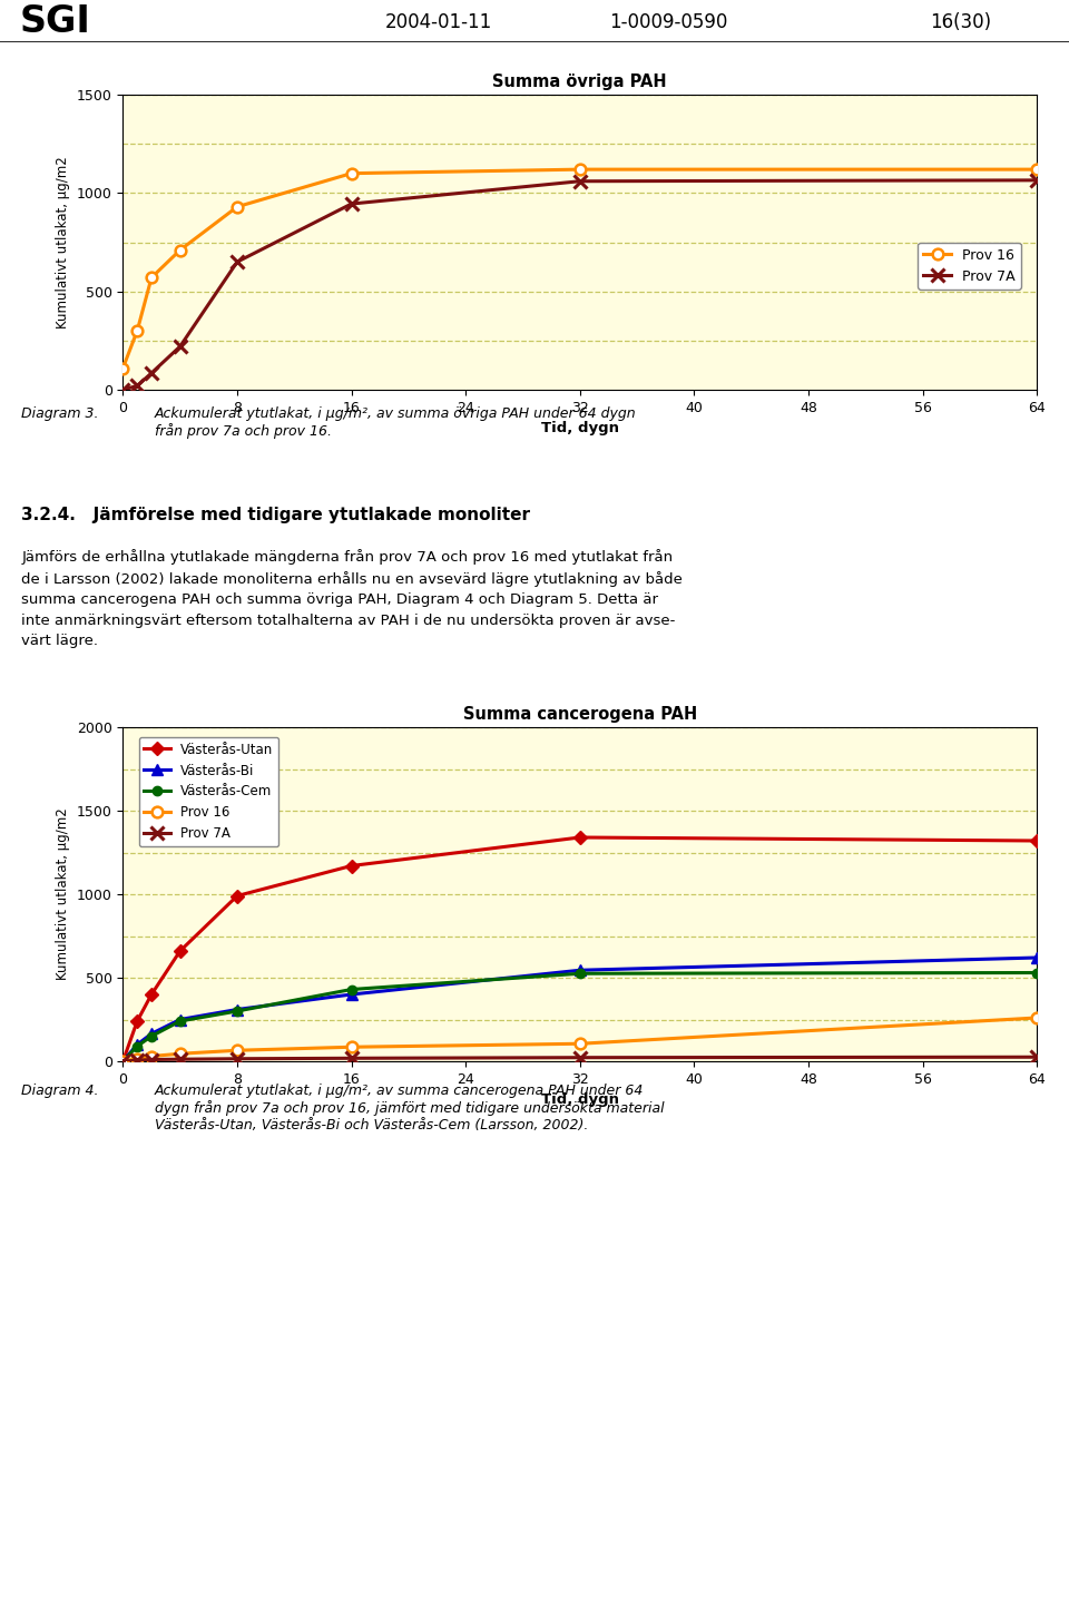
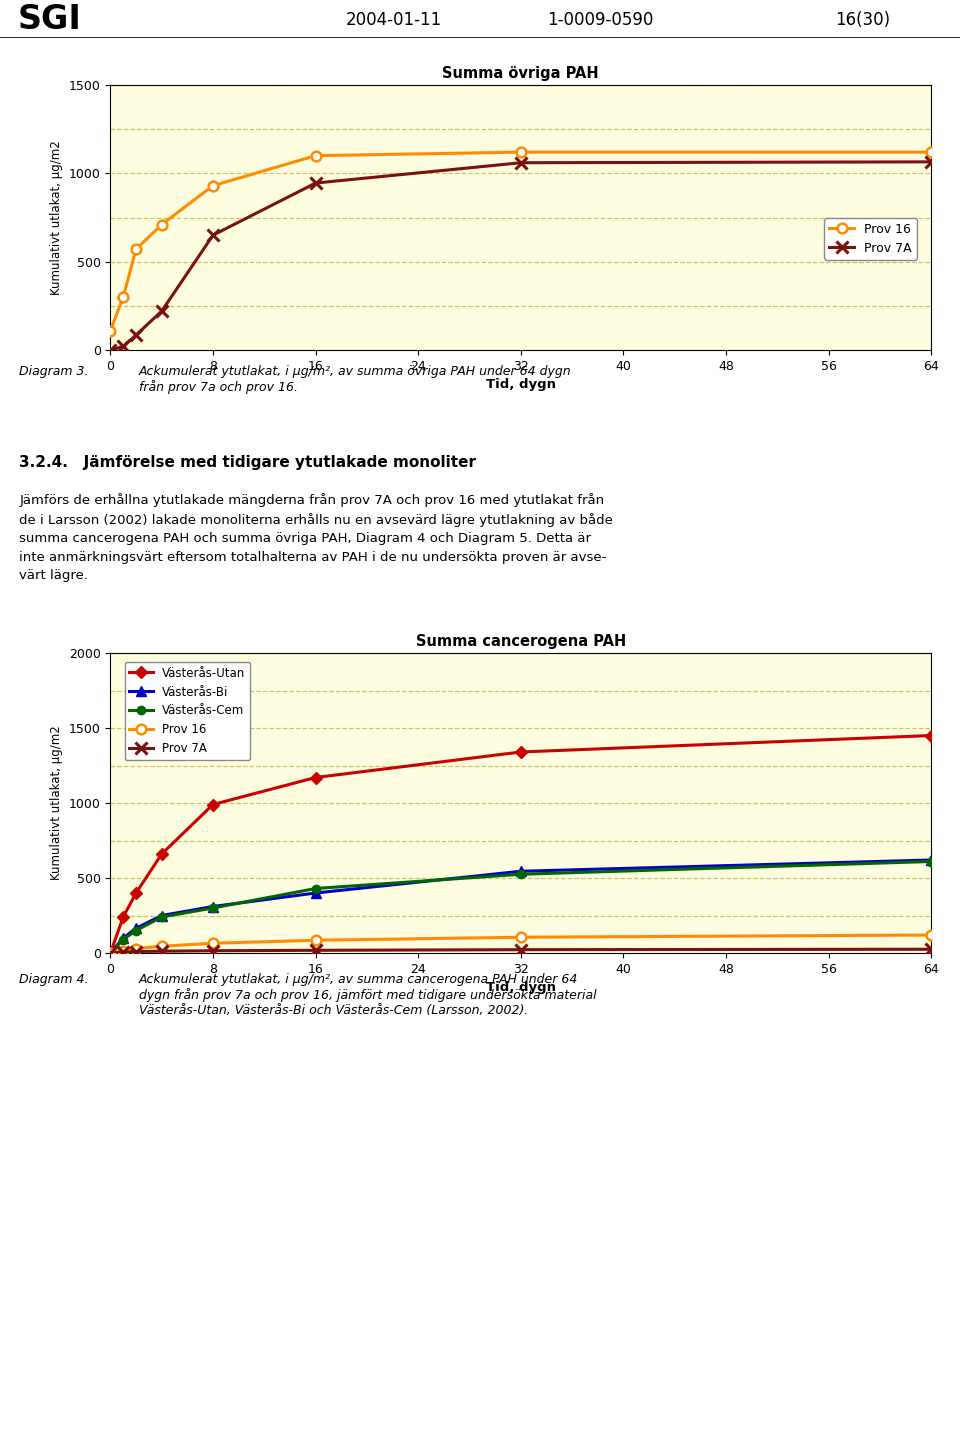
Summa cancerogena PAH/Västerås-Utan/64: 1320 -> 1450
Summa cancerogena PAH/Västerås-Cem/64: 530 -> 610
Summa cancerogena PAH/Prov 16/64: 260 -> 120
